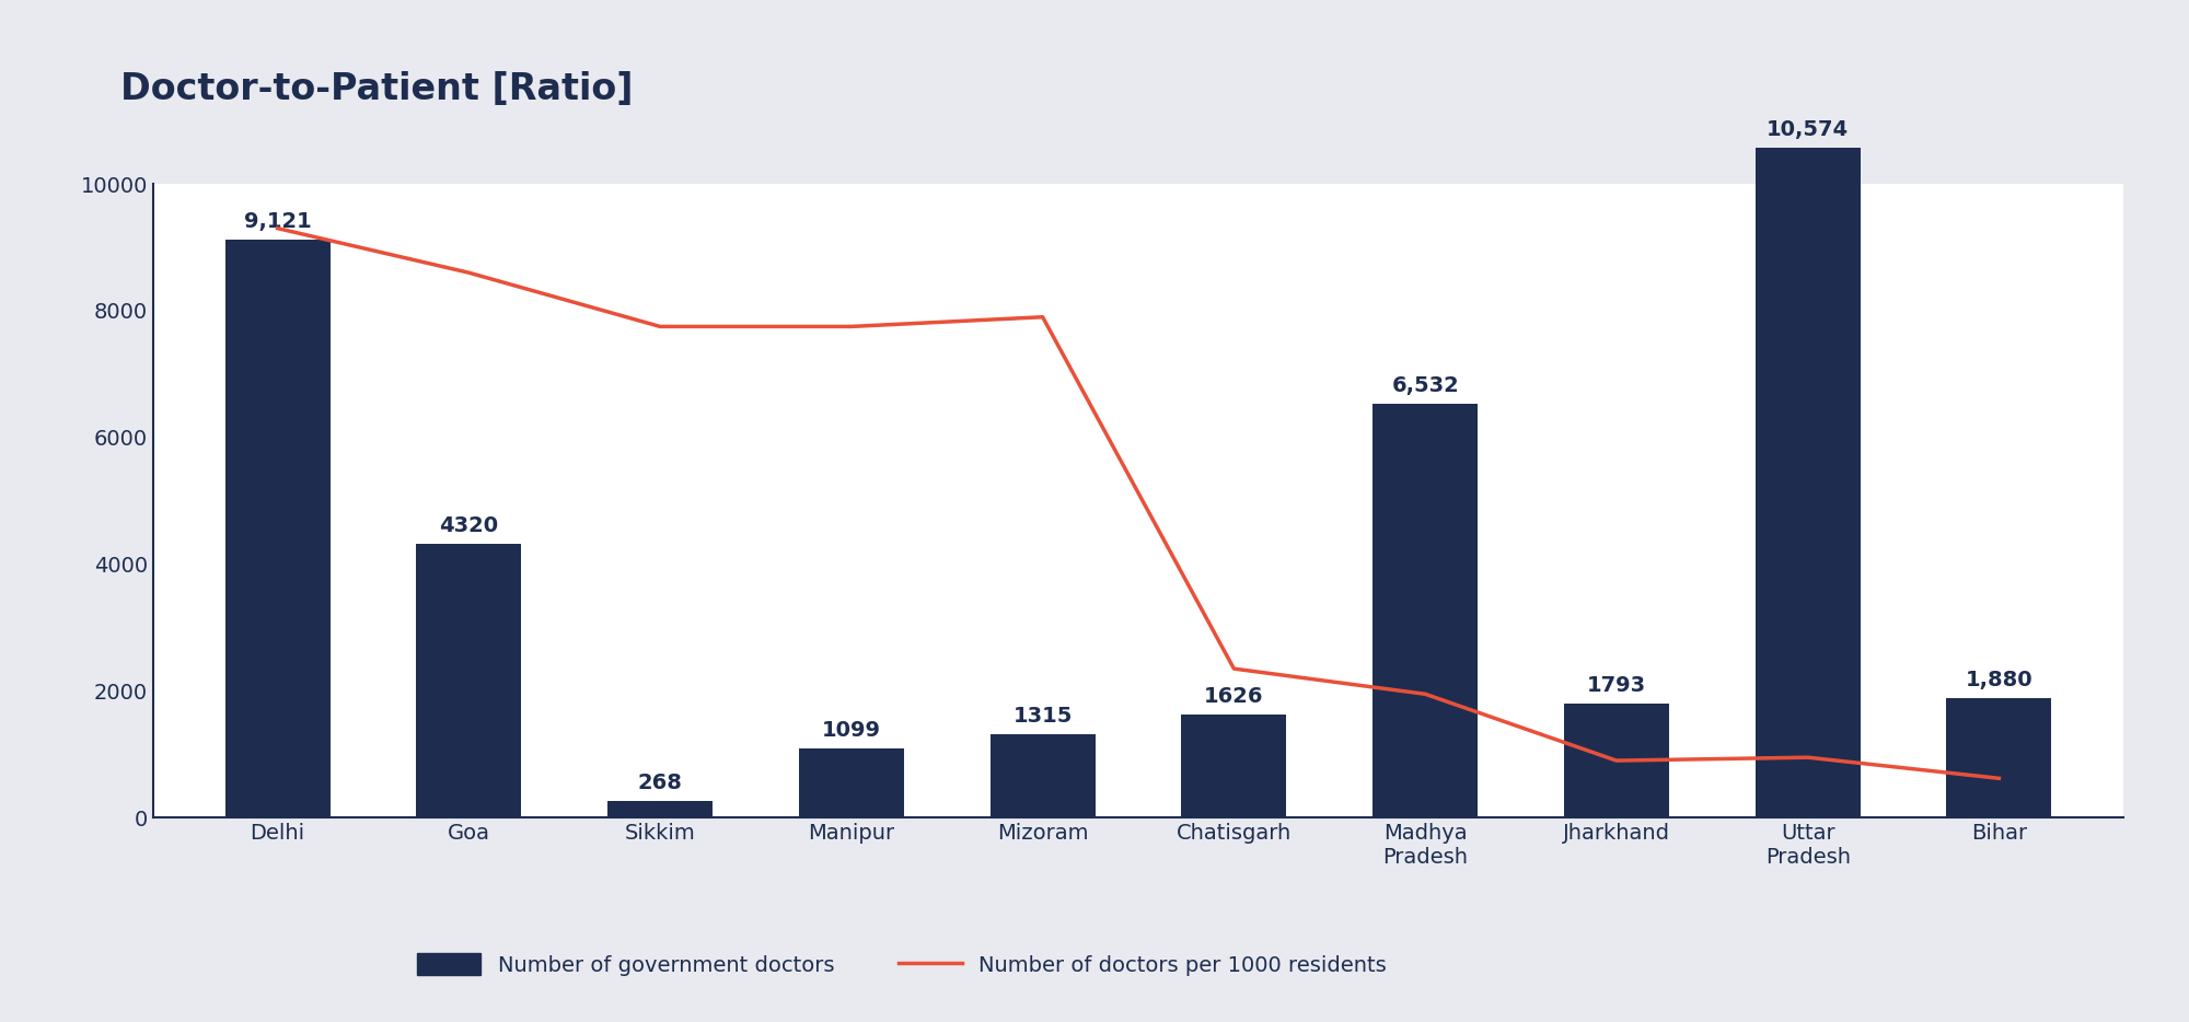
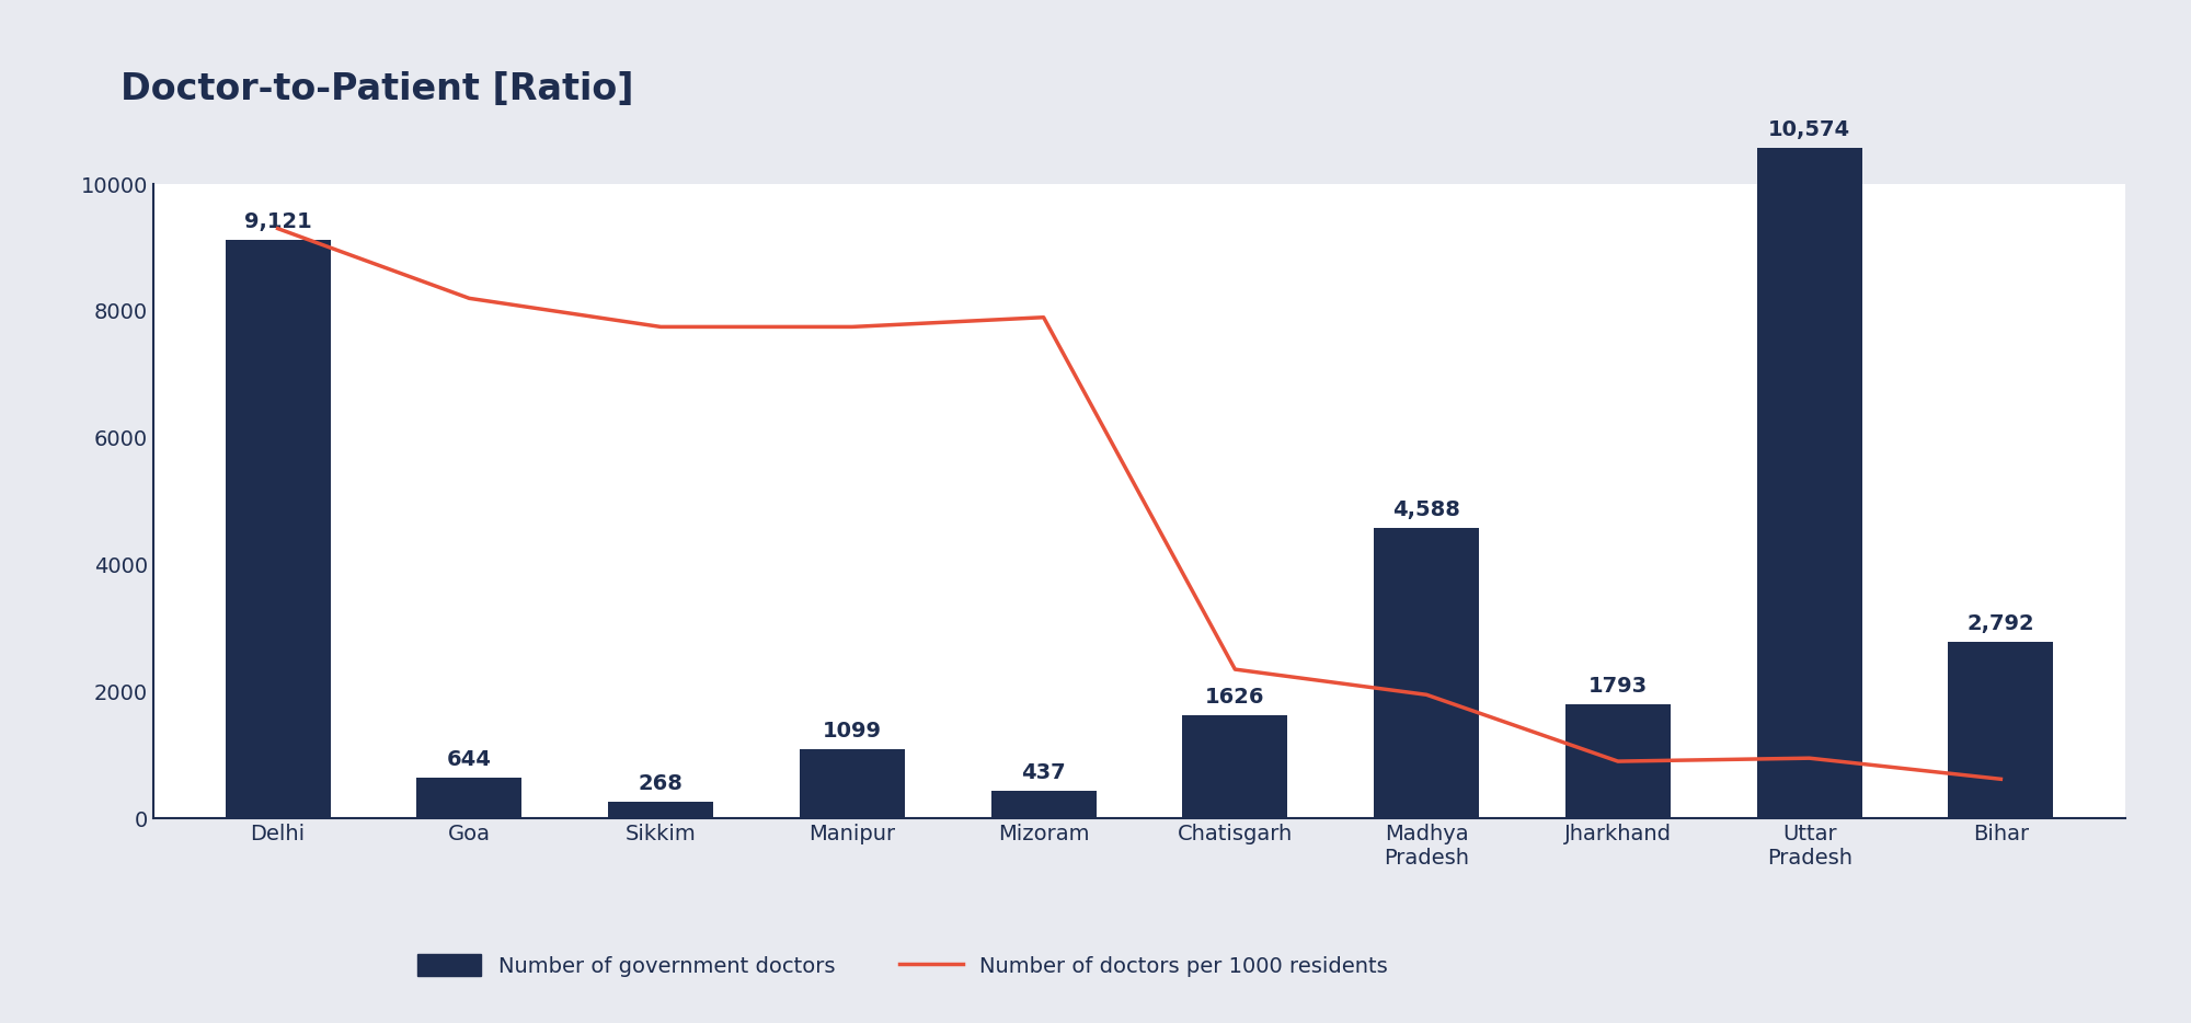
Number of government doctors/Goa: 4320 -> 644
Number of doctors per 1000 residents/Goa: 8600 -> 8200
Number of government doctors/Mizoram: 1315 -> 437
Number of government doctors/Madhya Pradesh: 6,532 -> 4,588
Number of government doctors/Bihar: 1,880 -> 2,792
